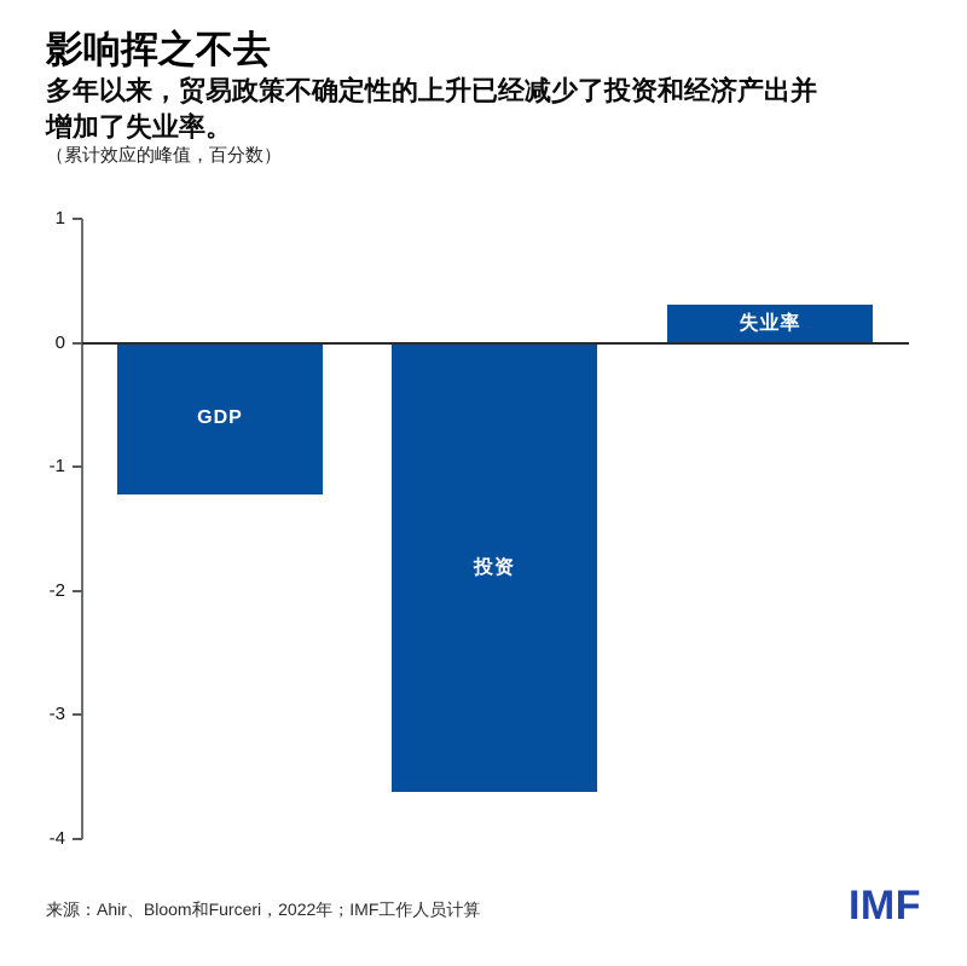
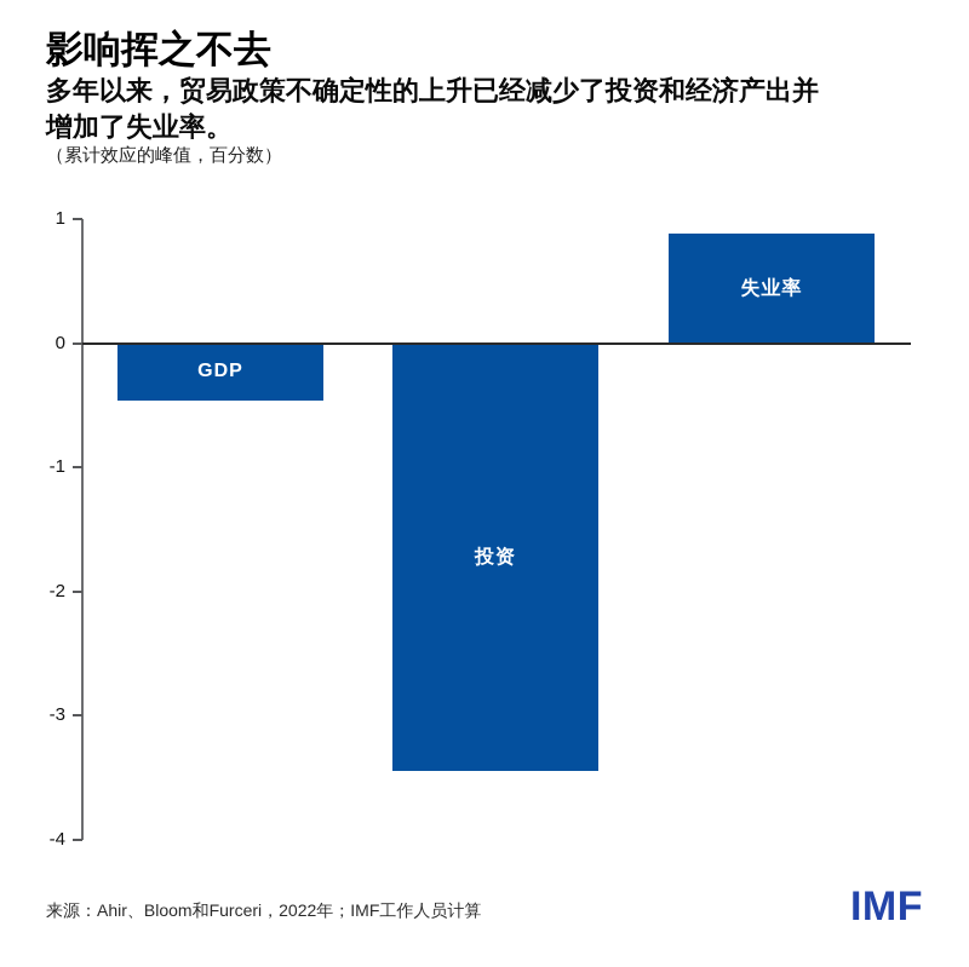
GDP: -1.22 -> -0.46
投资: -3.62 -> -3.44
失业率: 0.31 -> 0.88
